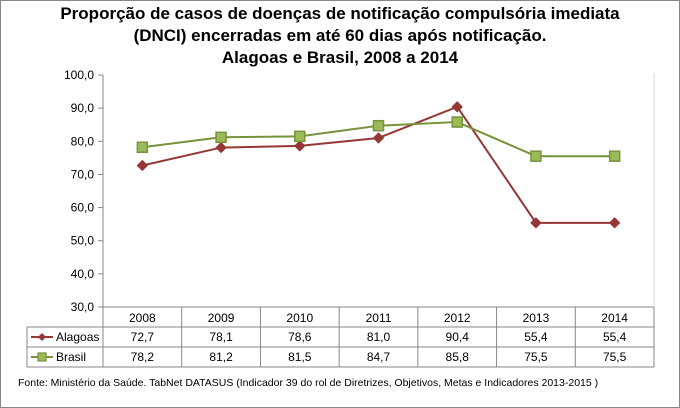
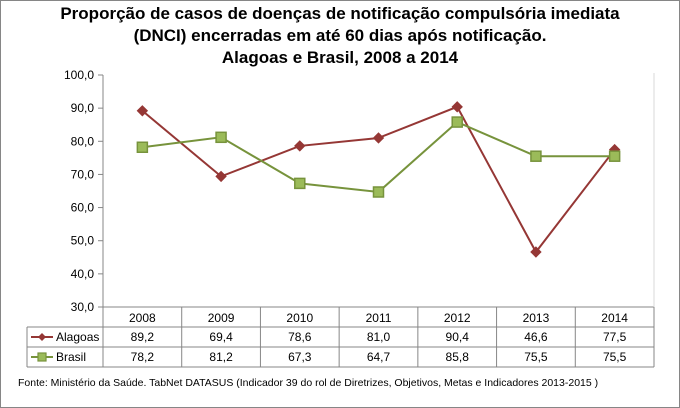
Alagoas/2008: 72,7 -> 89,2
Alagoas/2009: 78,1 -> 69,4
Brasil/2010: 81,5 -> 67,3
Brasil/2011: 84,7 -> 64,7
Alagoas/2013: 55,4 -> 46,6
Alagoas/2014: 55,4 -> 77,5
